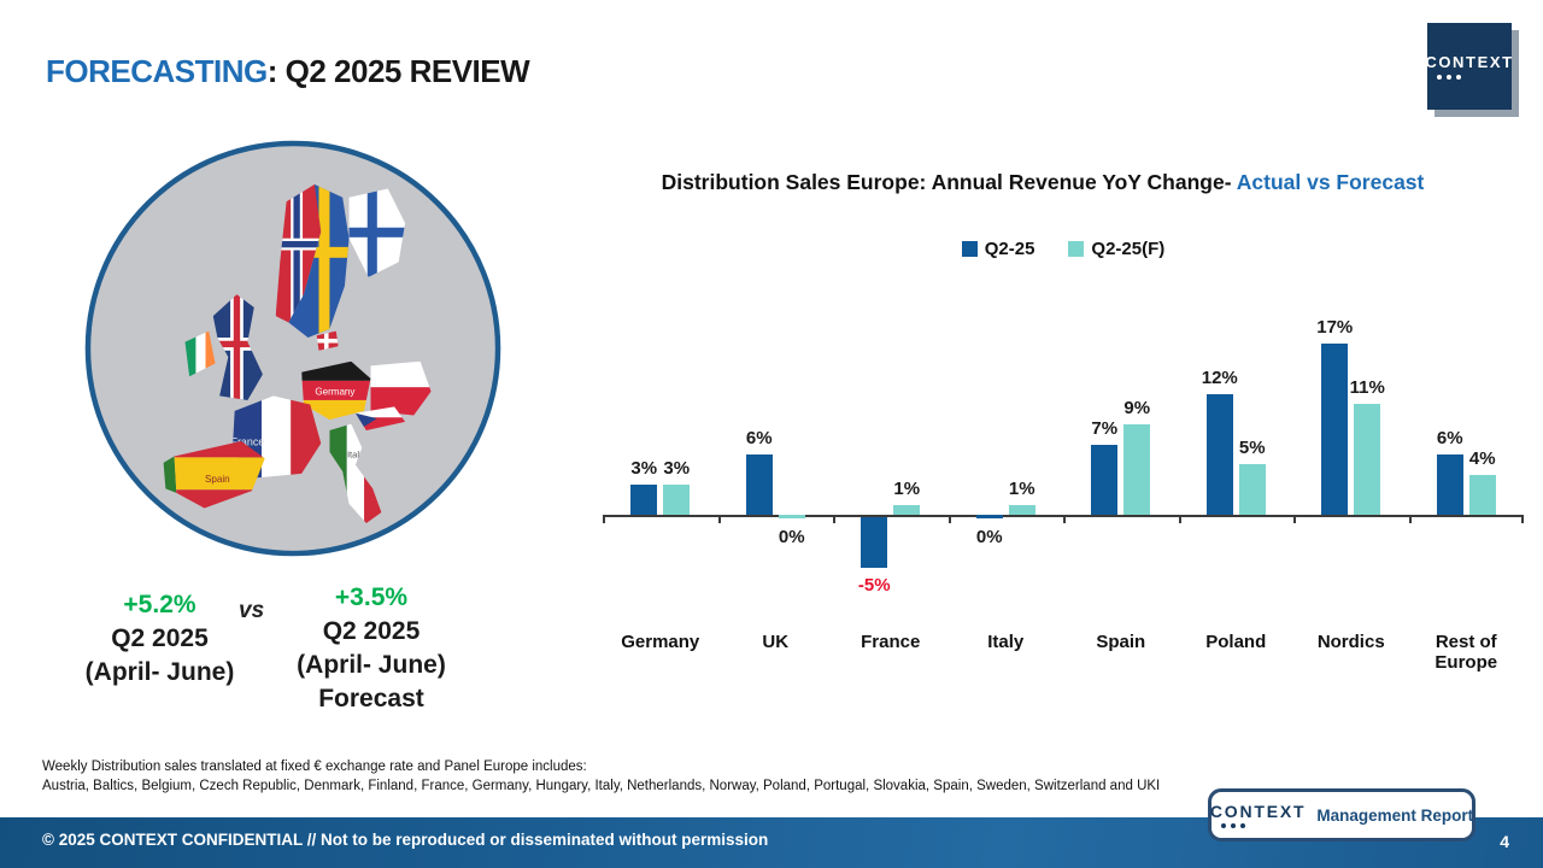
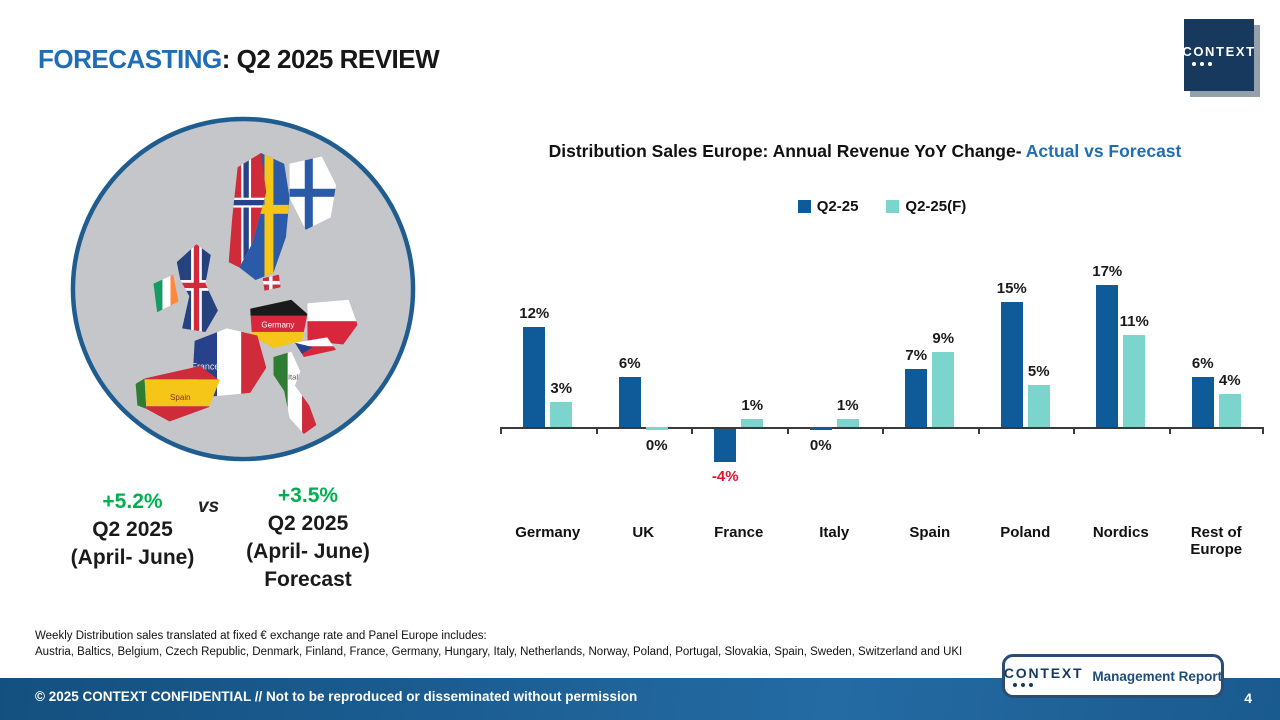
Q2-25/Germany: 3% -> 12%
Q2-25/France: -5% -> -4%
Q2-25/Poland: 12% -> 15%
